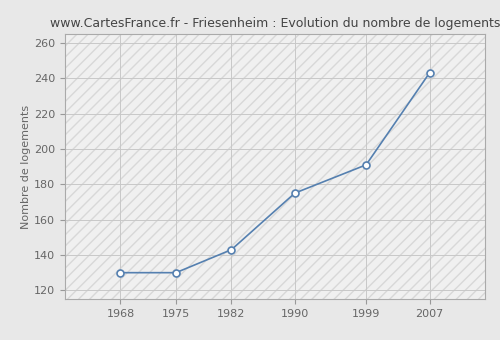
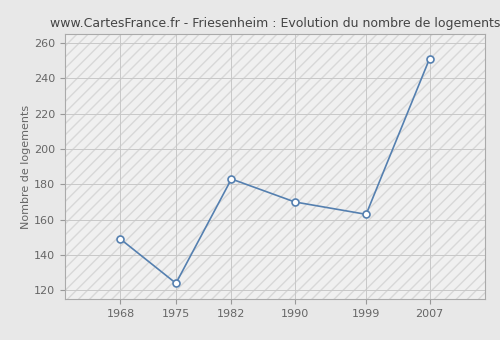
1968: 130 -> 149
1975: 130 -> 124
1982: 143 -> 183
1990: 175 -> 170
1999: 191 -> 163
2007: 243 -> 251
